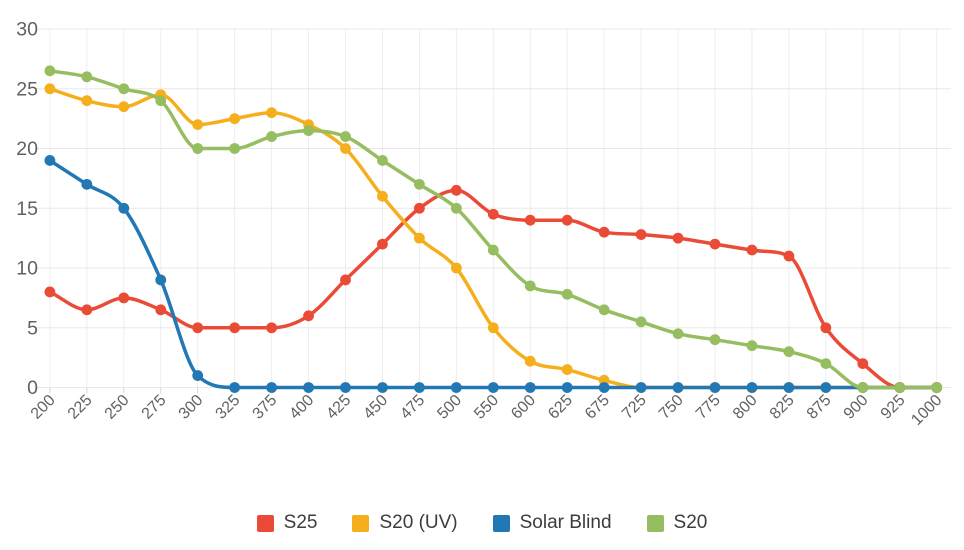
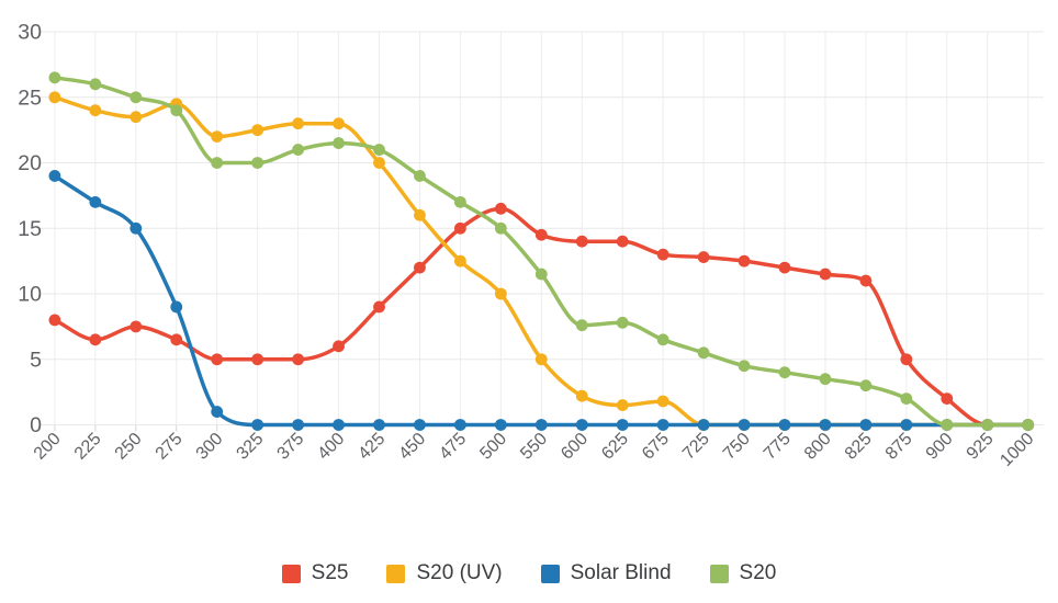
S20 (UV)/400: 22.0 -> 23.0
S20/600: 8.5 -> 7.6
S20 (UV)/675: 0.6 -> 1.8
